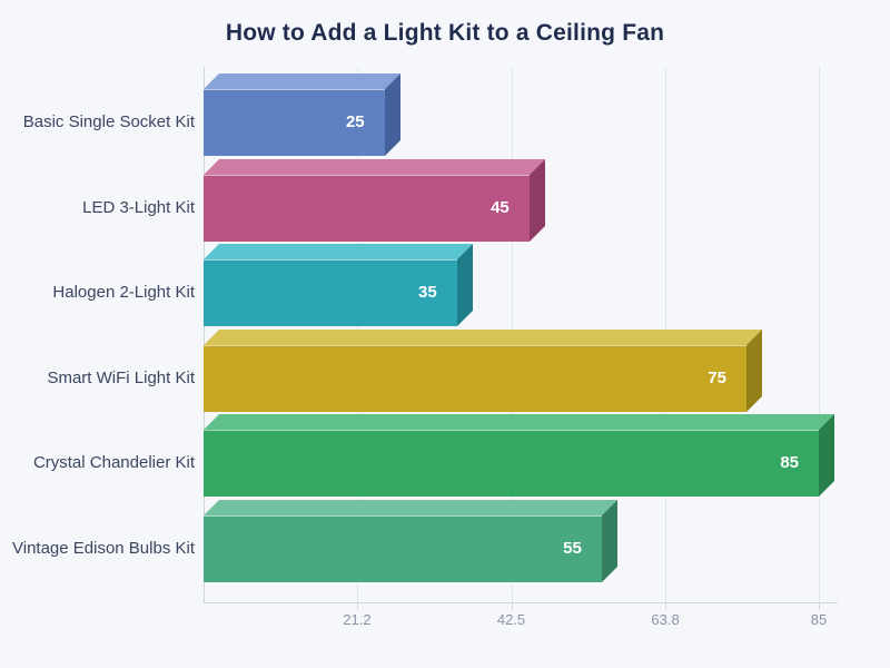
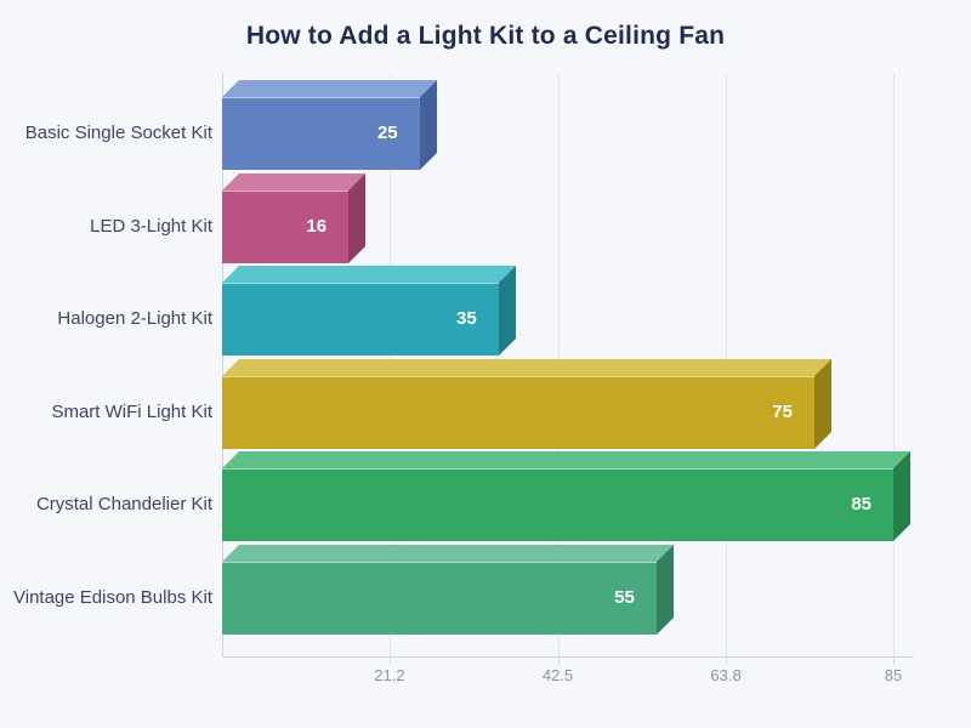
LED 3-Light Kit: 45 -> 16
